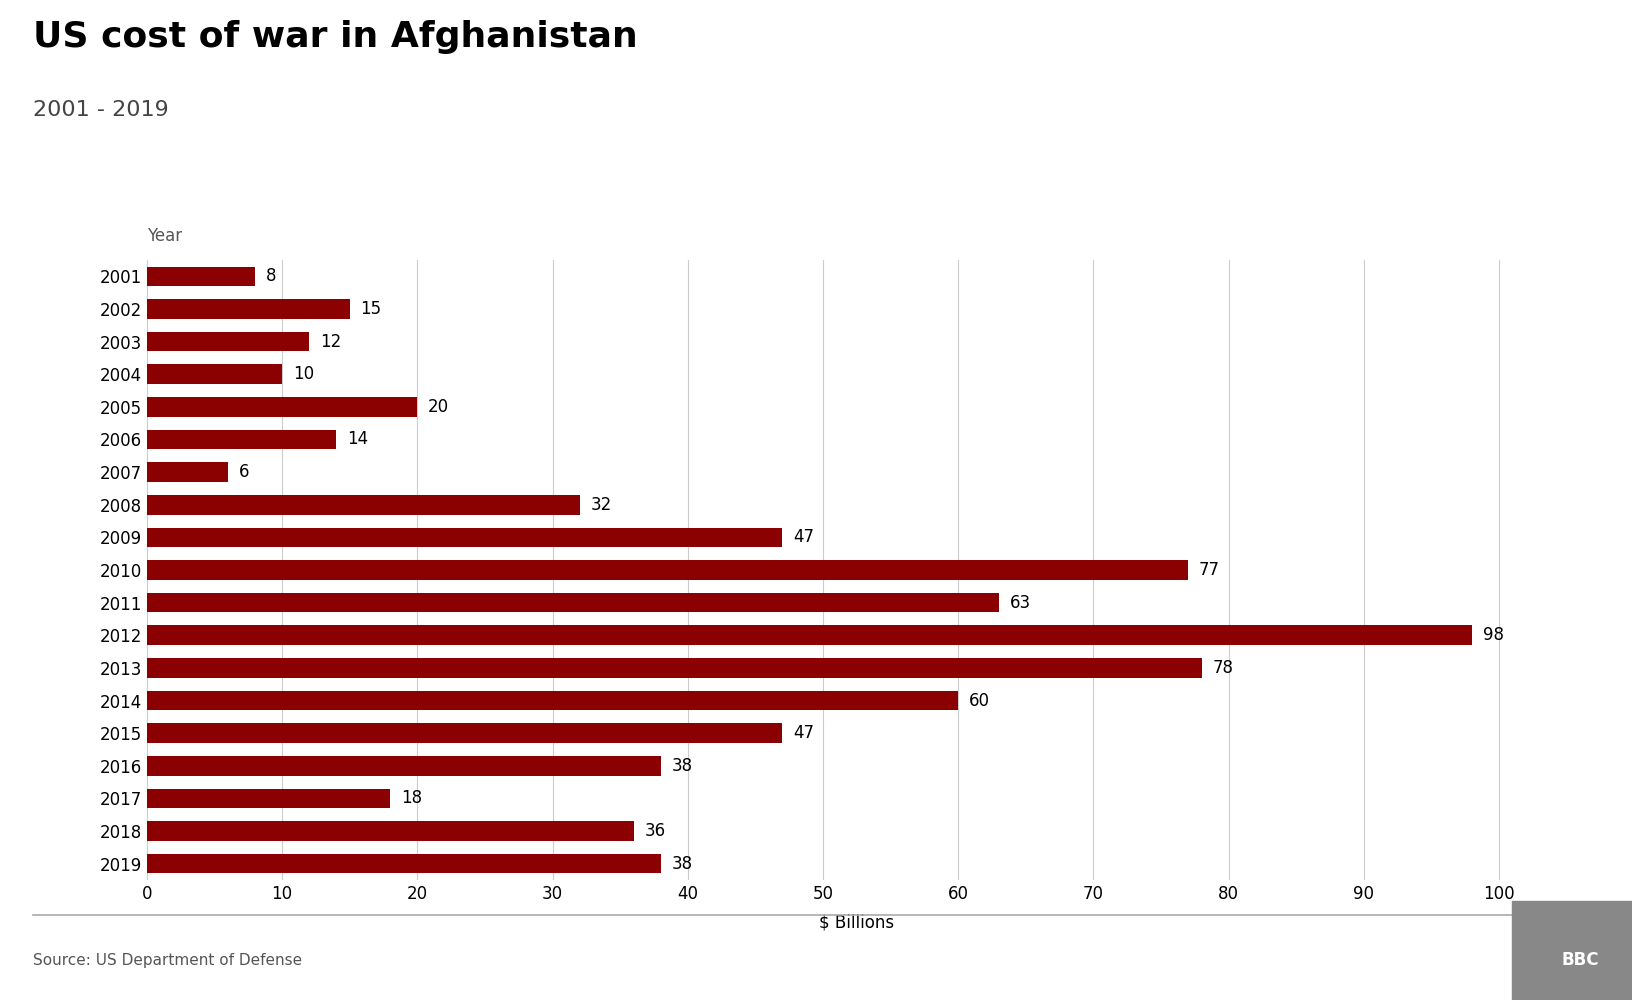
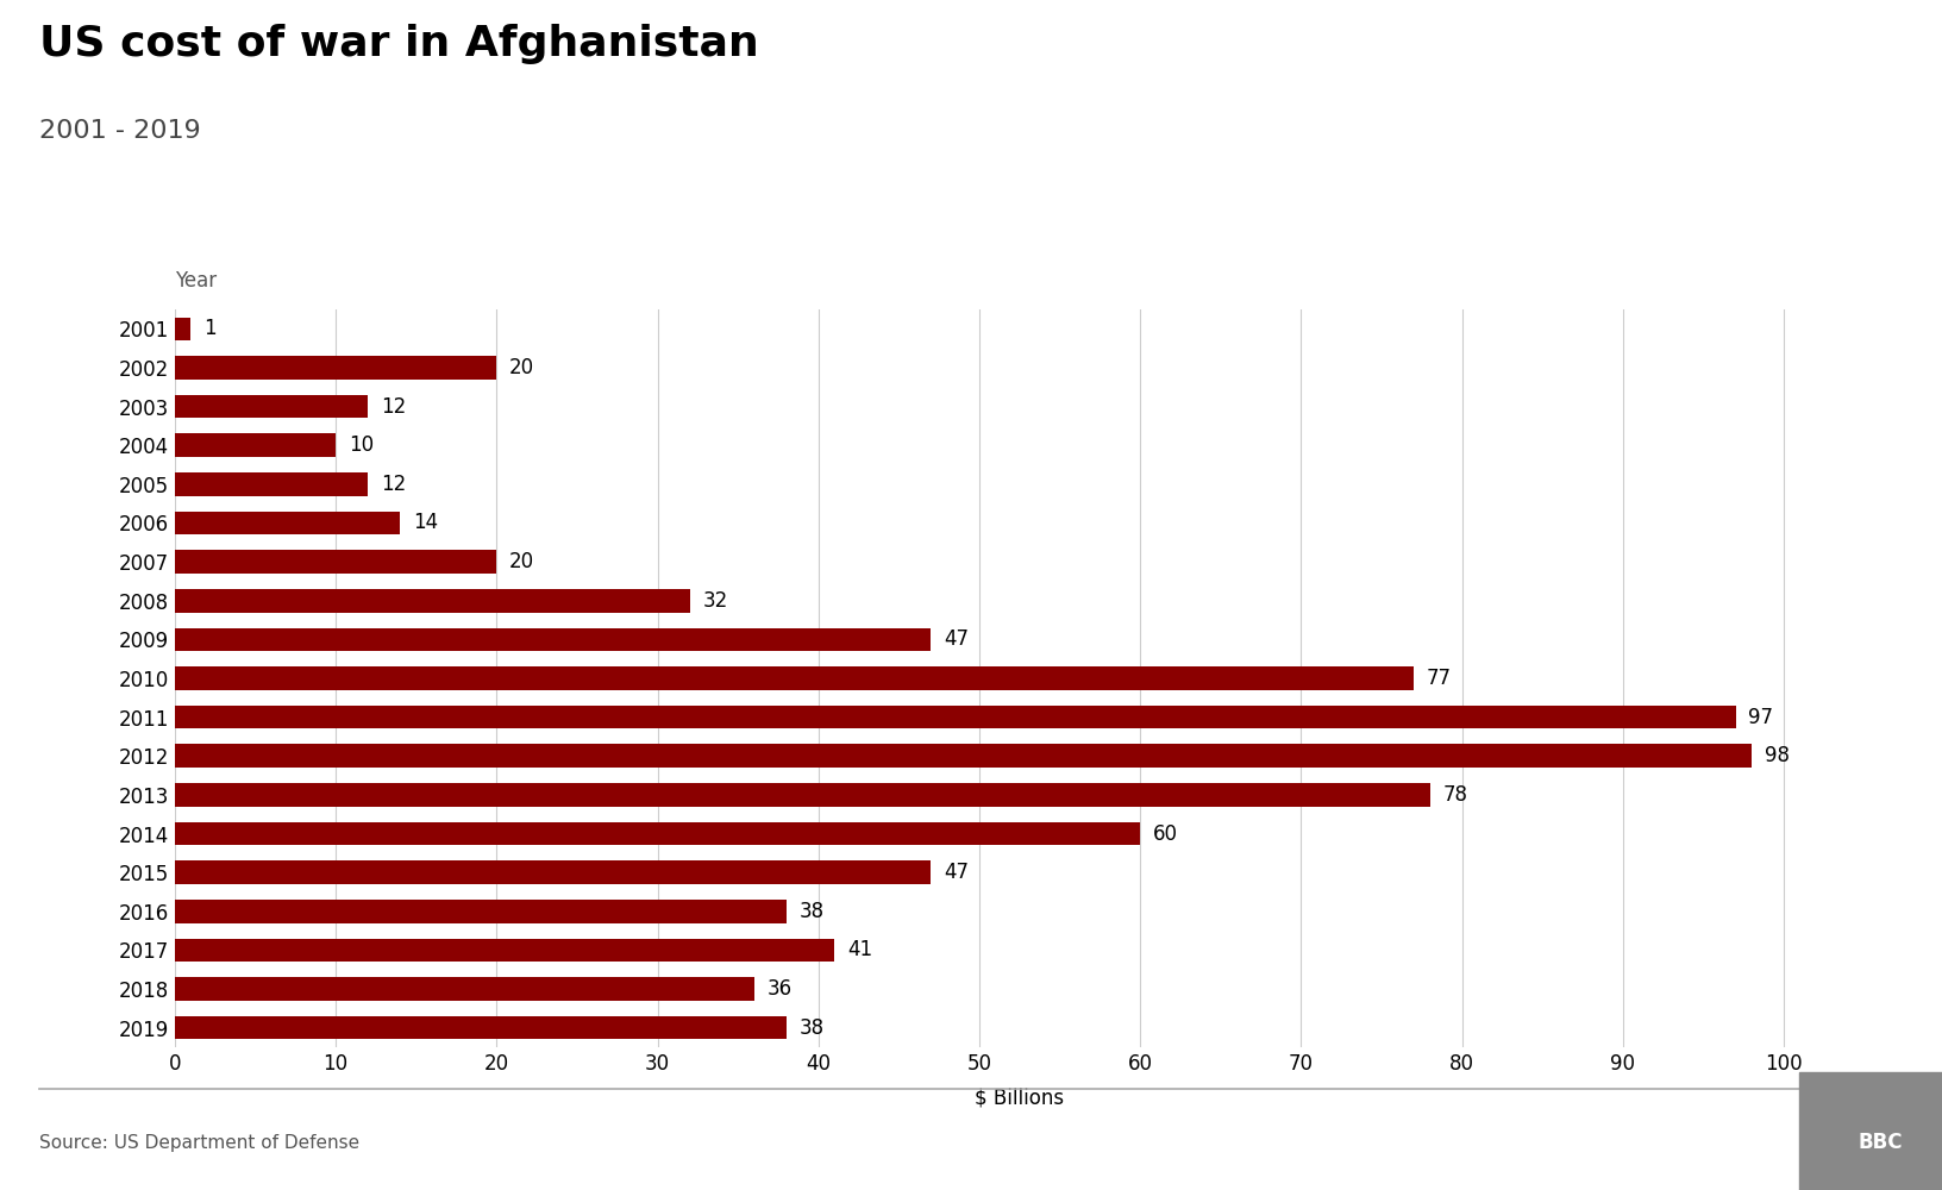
2001: 8 -> 1
2002: 15 -> 20
2005: 20 -> 12
2007: 6 -> 20
2011: 63 -> 97
2017: 18 -> 41
